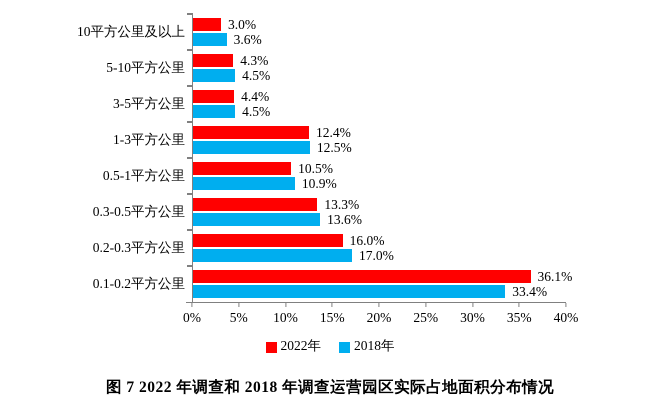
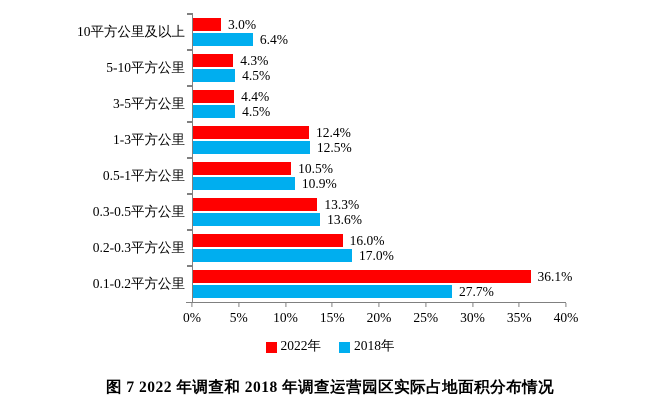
2018年/10平方公里及以上: 3.6% -> 6.4%
2018年/0.1-0.2平方公里: 33.4% -> 27.7%
